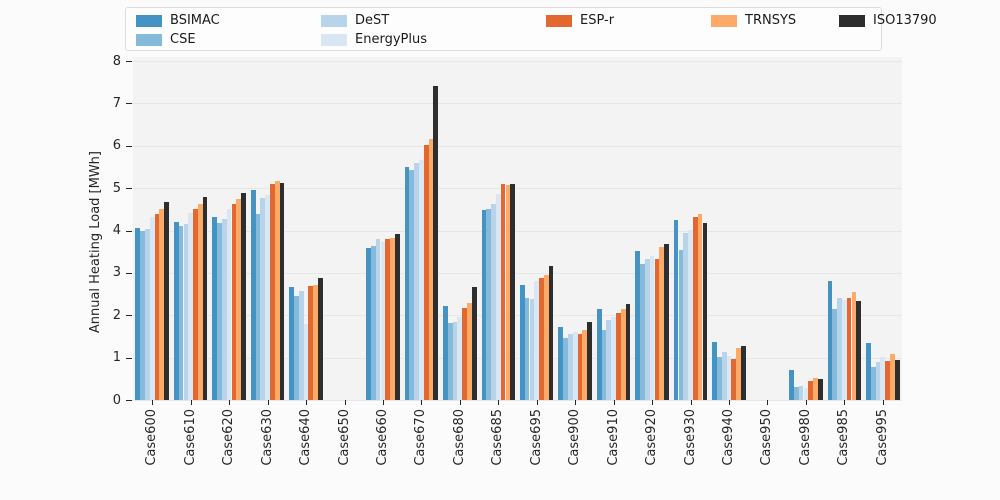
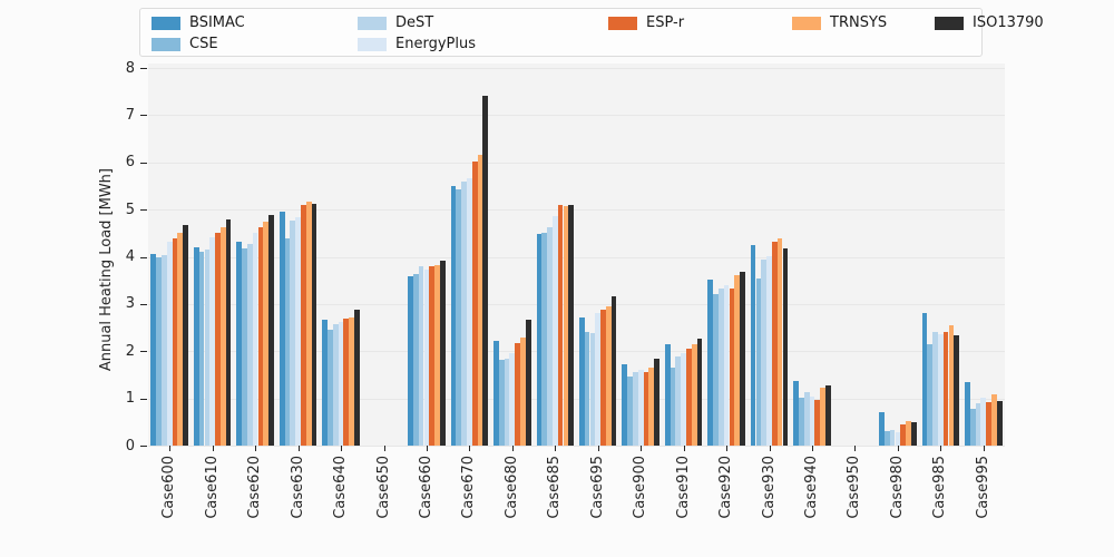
EnergyPlus/Case640: 1.8 -> 2.6
